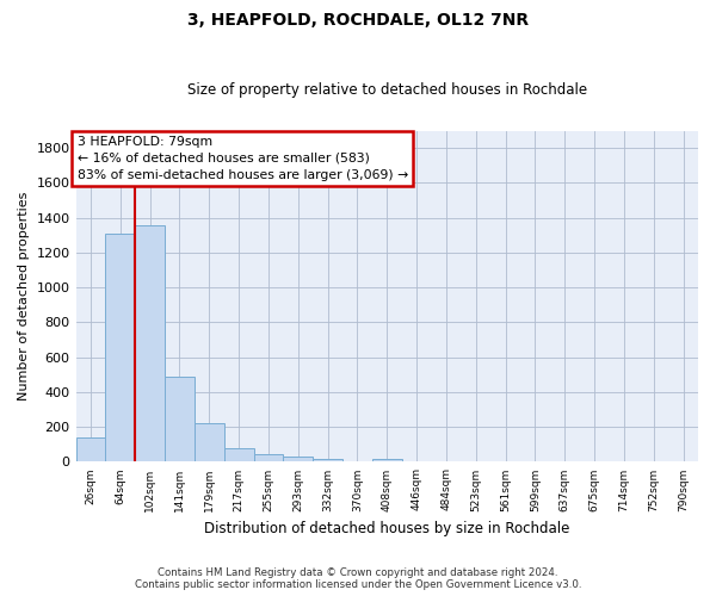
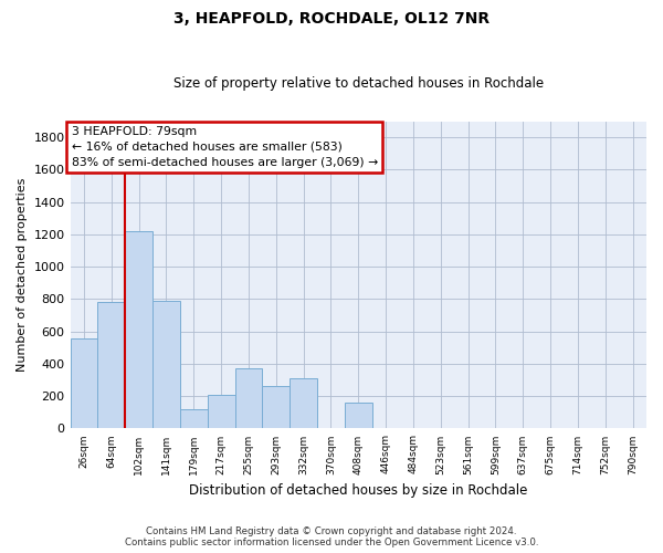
26sqm: 140 -> 560
64sqm: 1310 -> 780
102sqm: 1360 -> 1220
141sqm: 490 -> 790
179sqm: 220 -> 120
217sqm: 80 -> 210
255sqm: 40 -> 370
293sqm: 30 -> 260
332sqm: 20 -> 310
408sqm: 20 -> 160
